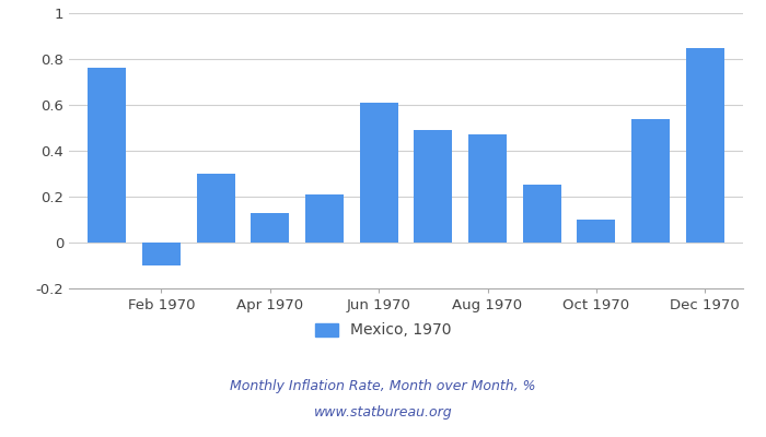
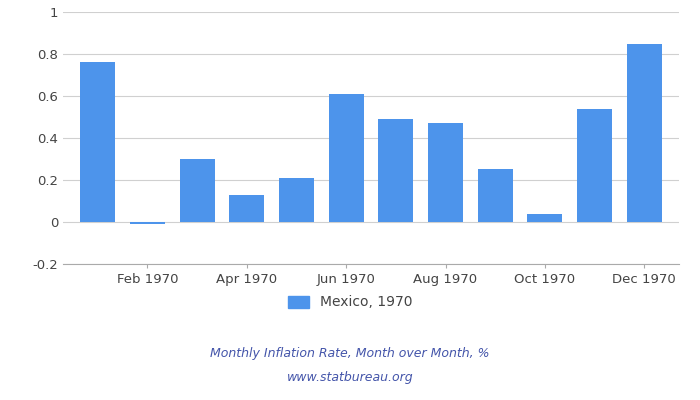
Feb 1970: -0.10 -> -0.01
Oct 1970: 0.10 -> 0.04
